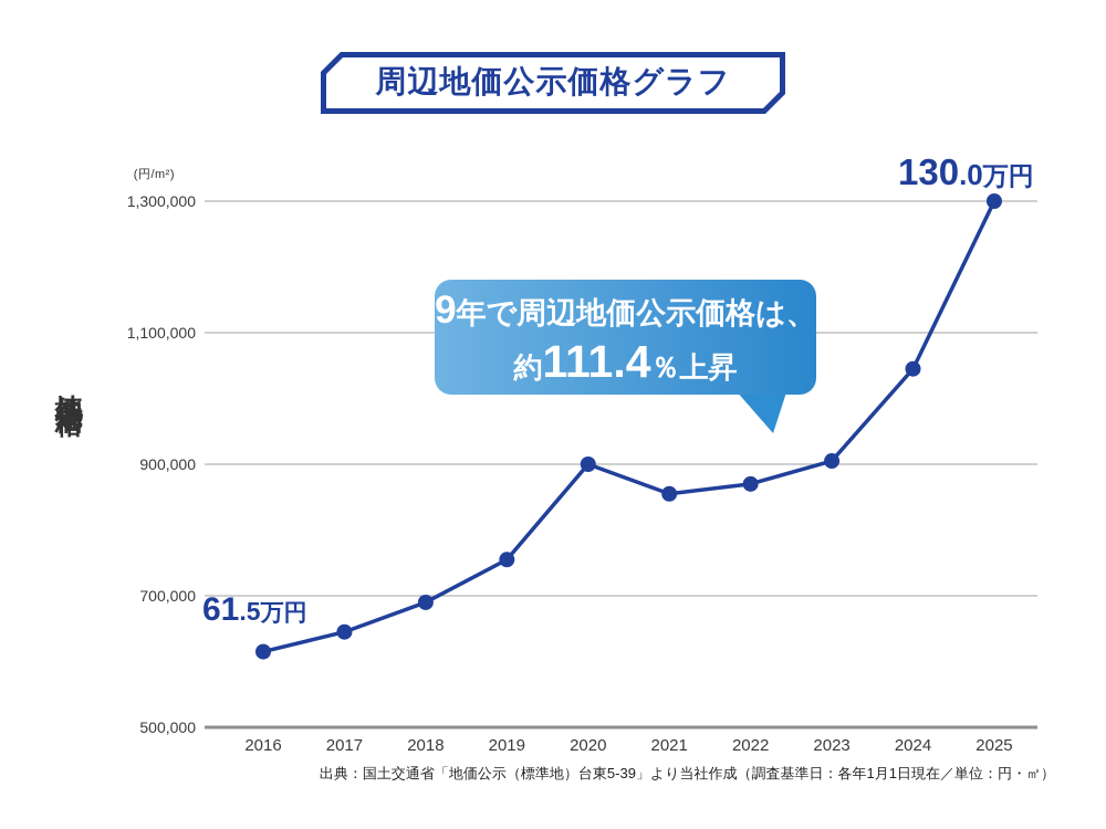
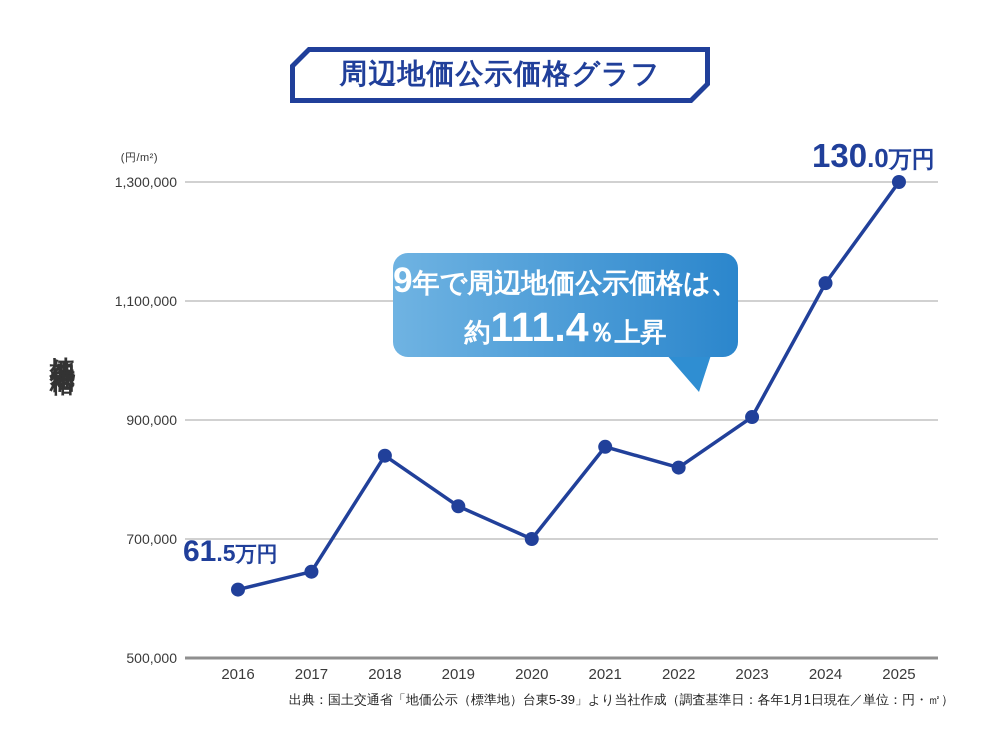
2018: 690000 -> 840000
2020: 900000 -> 700000
2022: 870000 -> 820000
2024: 1040000 -> 1130000
